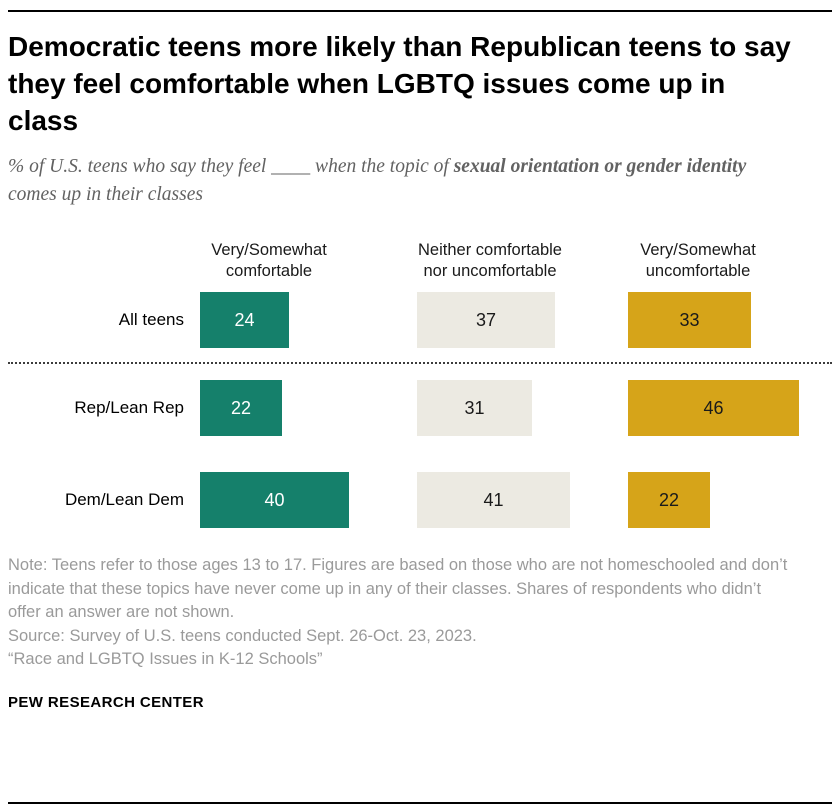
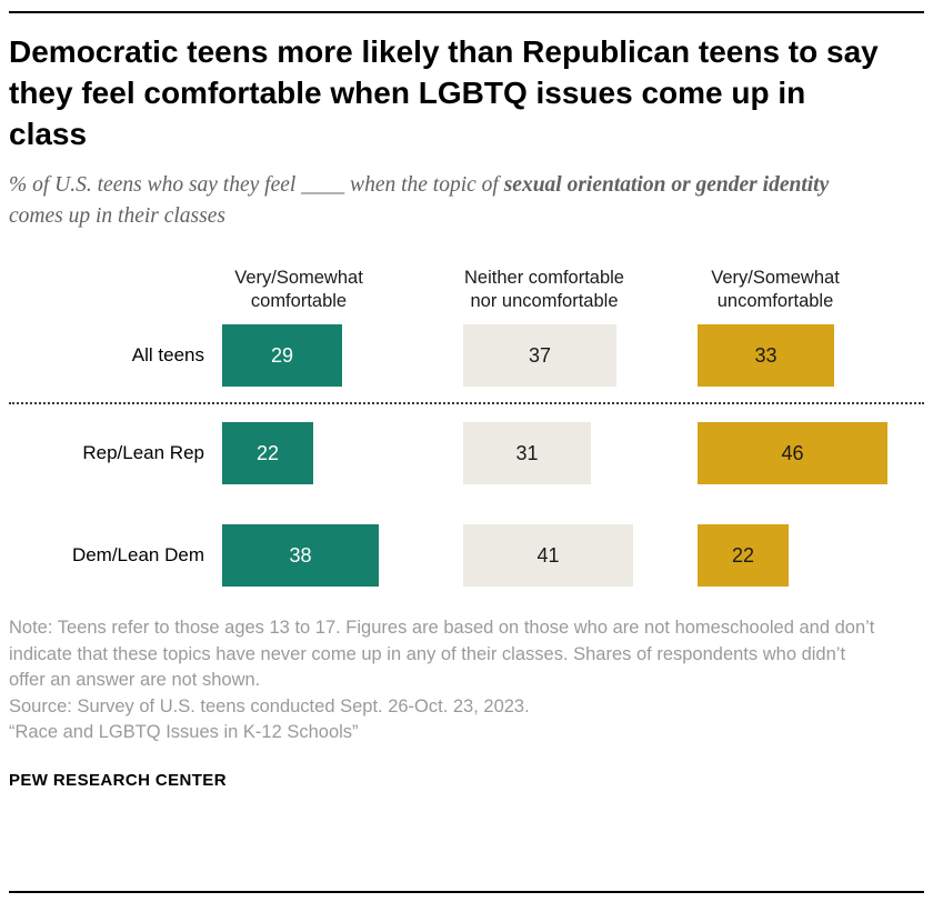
Very/Somewhat comfortable/All teens: 24 -> 29
Very/Somewhat comfortable/Dem/Lean Dem: 40 -> 38
